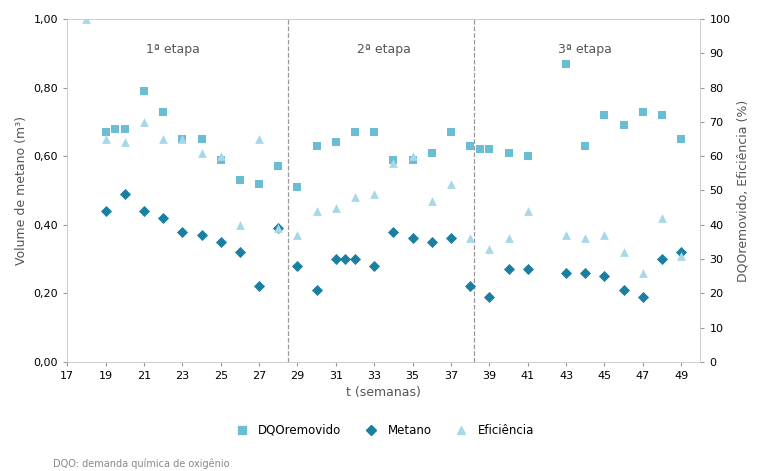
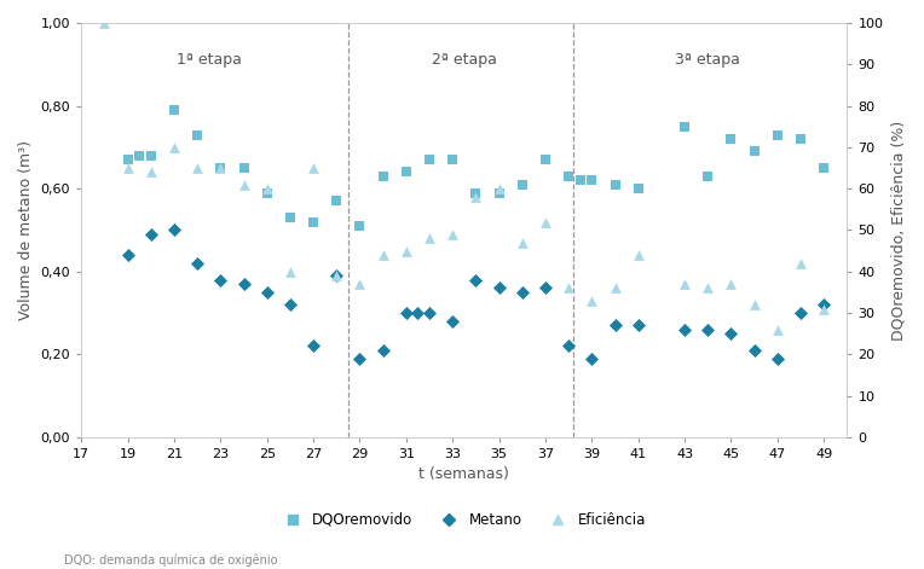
Metano/21: 0,44 -> 0,50
Metano/29: 0,28 -> 0,19
DQOremovido/43: 87 -> 75
